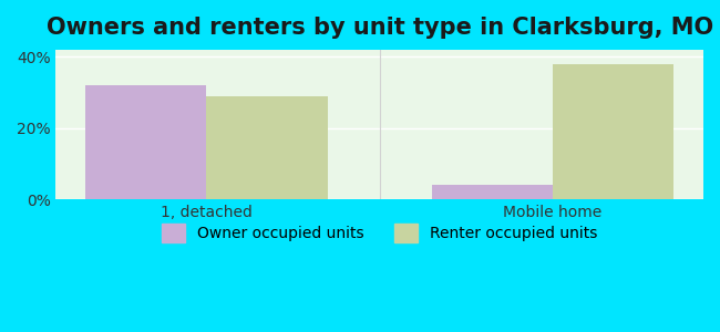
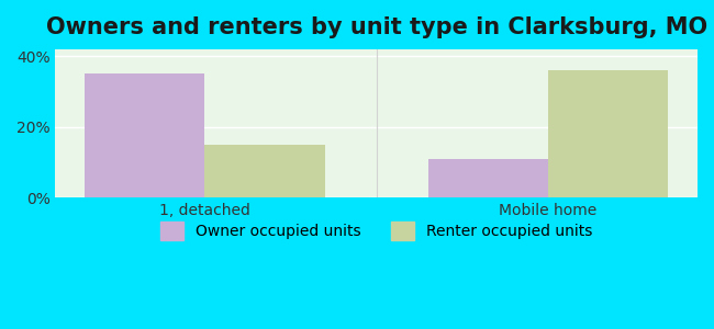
Owner occupied units/1, detached: 32% -> 35%
Renter occupied units/1, detached: 29% -> 15%
Owner occupied units/Mobile home: 4% -> 11%
Renter occupied units/Mobile home: 38% -> 36%
